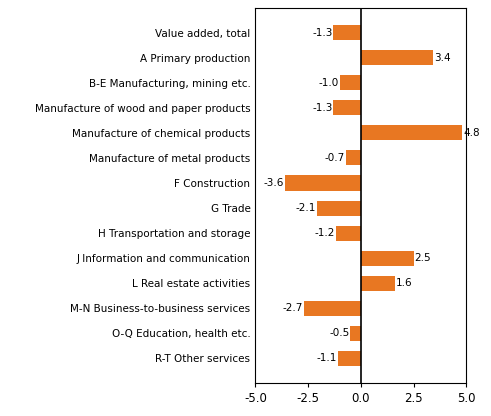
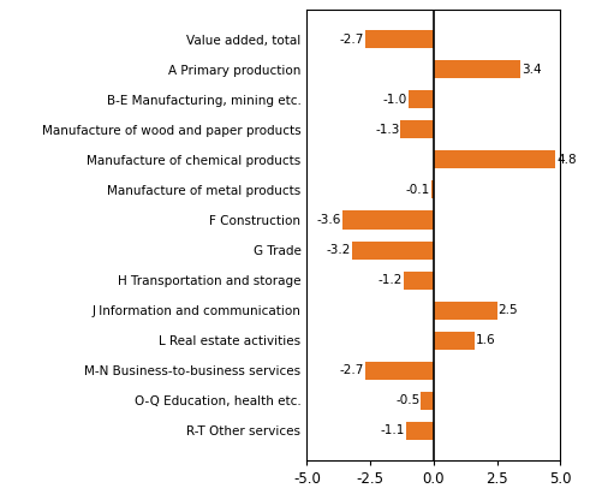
Value added, total: -1.3 -> -2.7
Manufacture of metal products: -0.7 -> -0.1
G Trade: -2.1 -> -3.2
